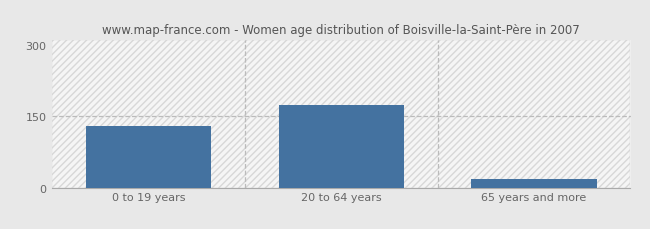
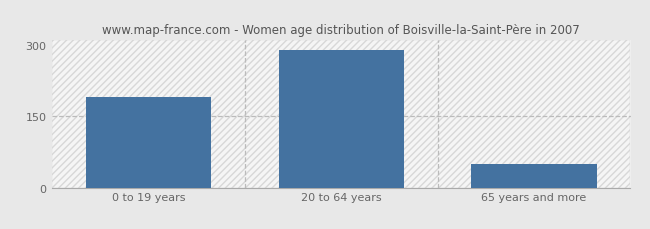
0 to 19 years: 130 -> 190
20 to 64 years: 175 -> 290
65 years and more: 18 -> 50
